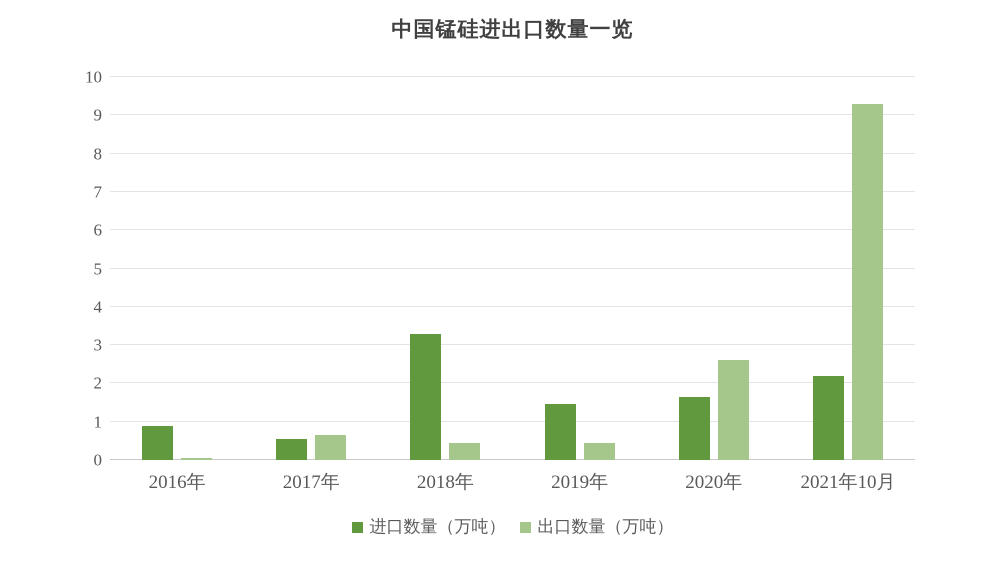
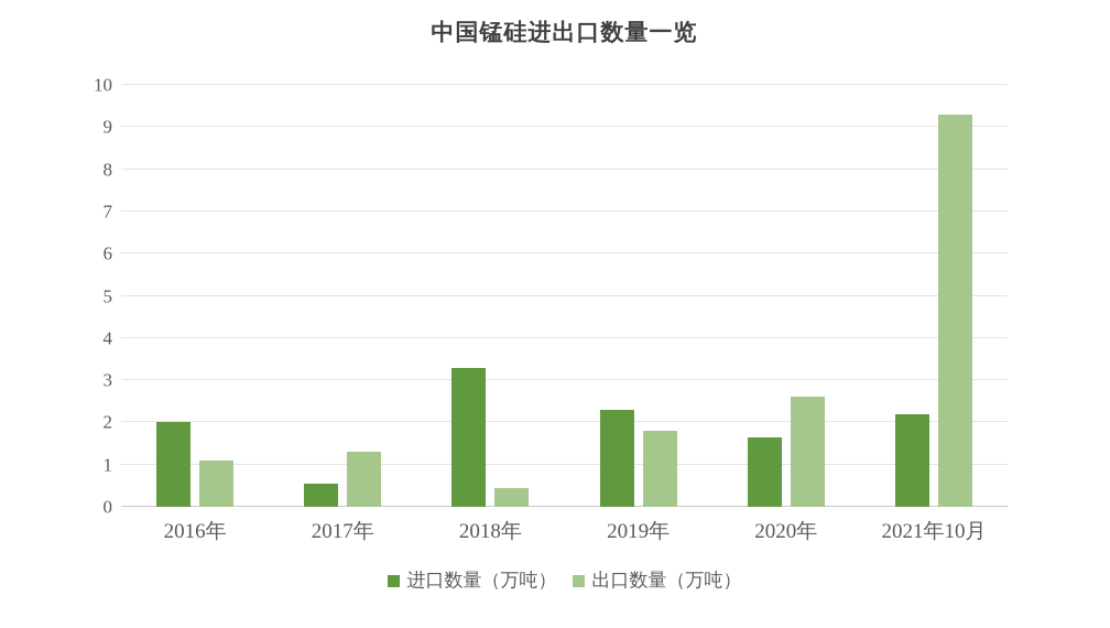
进口数量（万吨）/2016年: 0.9 -> 2.0
出口数量（万吨）/2016年: 0.1 -> 1.1
出口数量（万吨）/2017年: 0.7 -> 1.3
进口数量（万吨）/2019年: 1.4 -> 2.3
出口数量（万吨）/2019年: 0.5 -> 1.8
